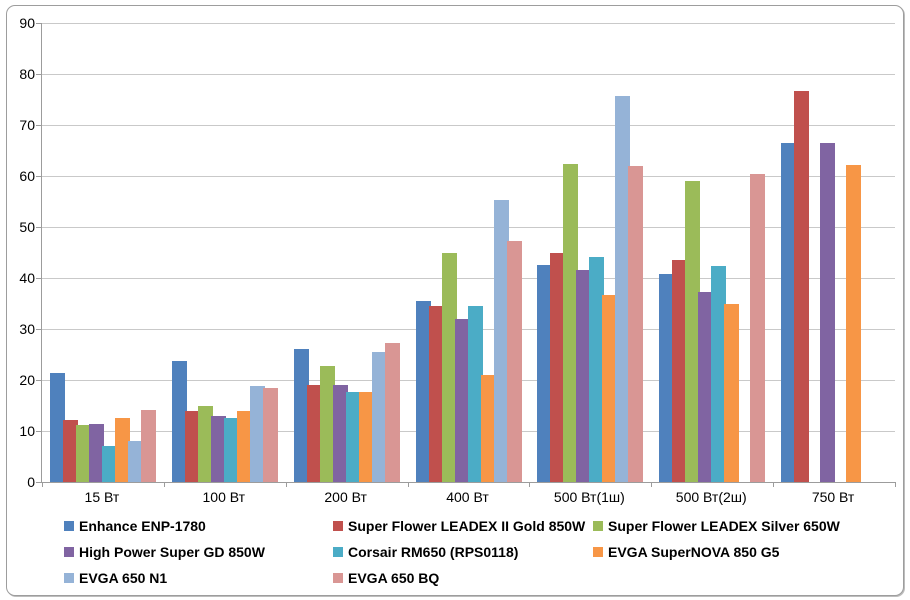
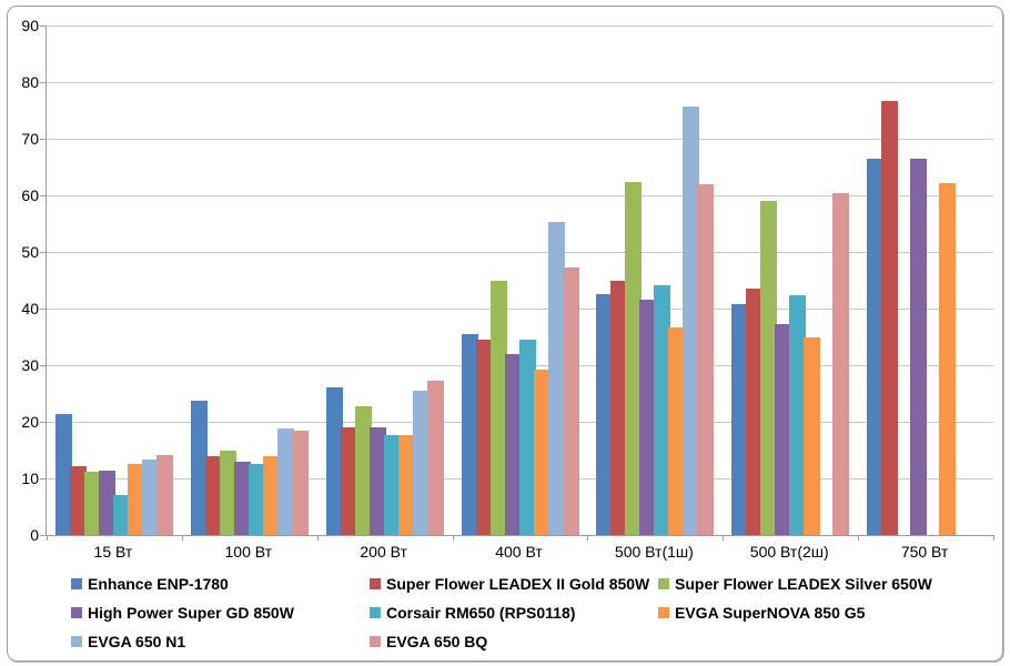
EVGA 650 N1/15 Вт: 8 -> 13
EVGA SuperNOVA 850 G5/400 Вт: 21 -> 29
